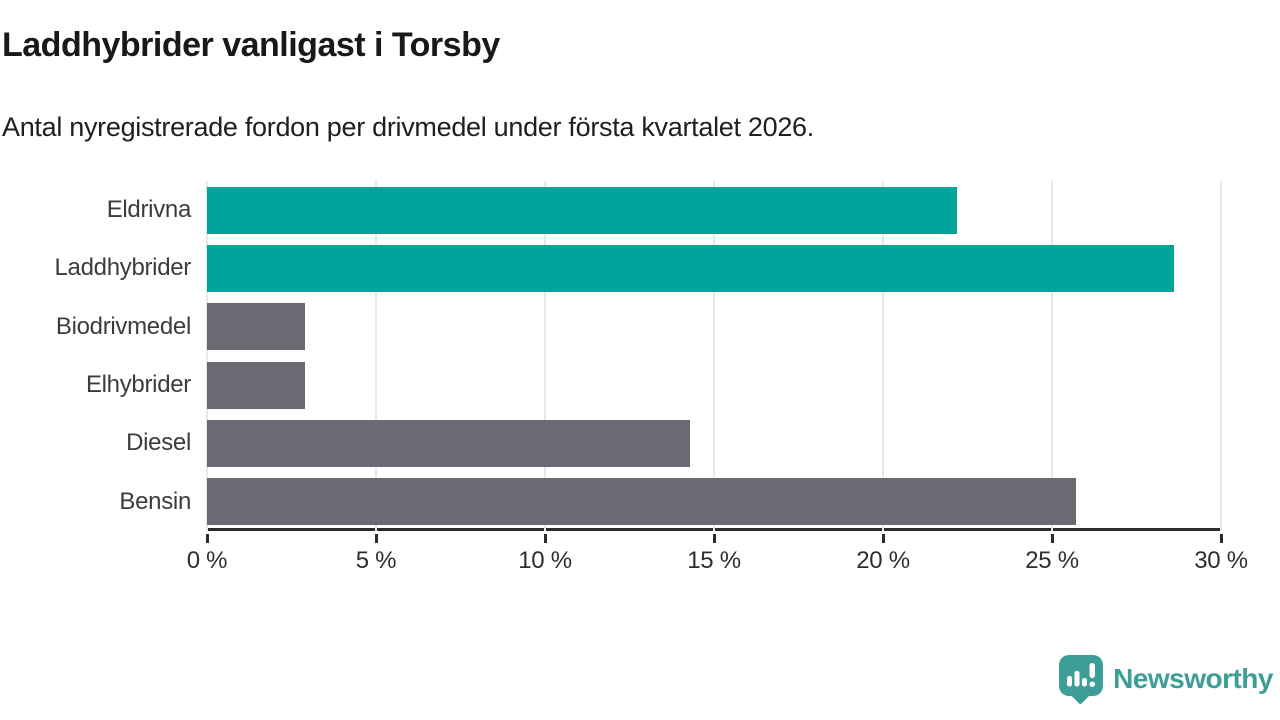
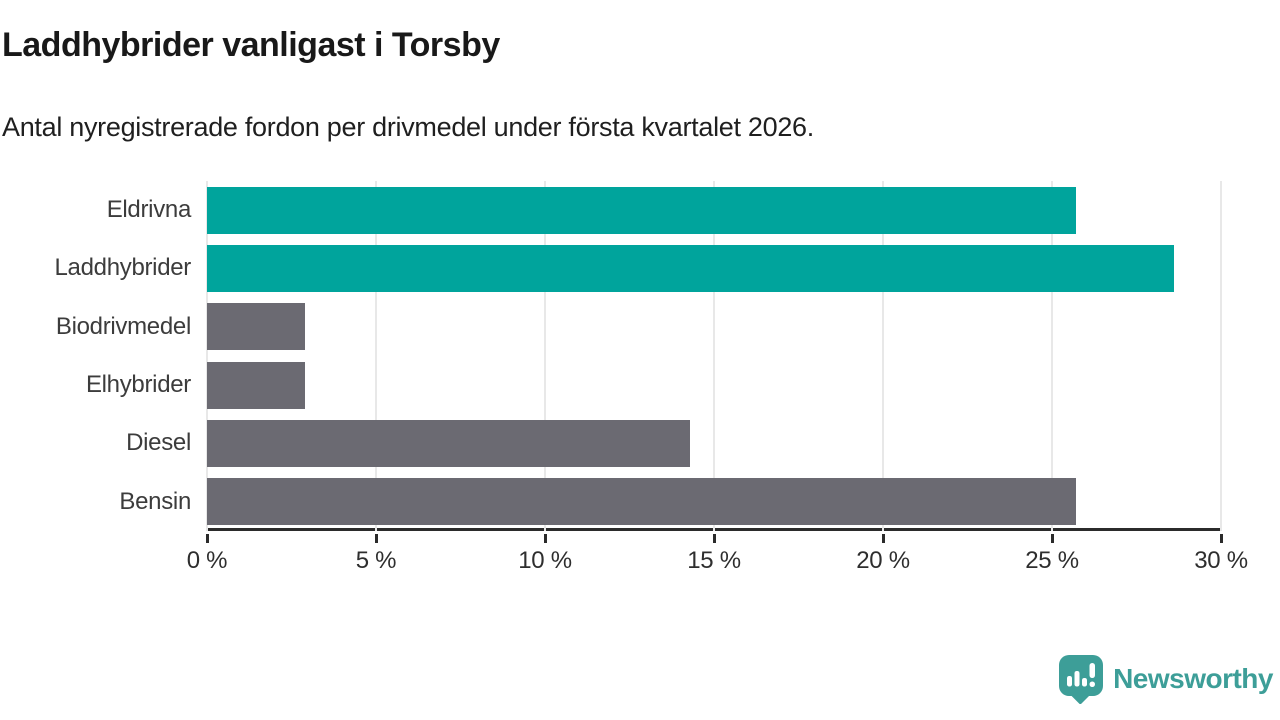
Eldrivna: 22.2% -> 25.7%
